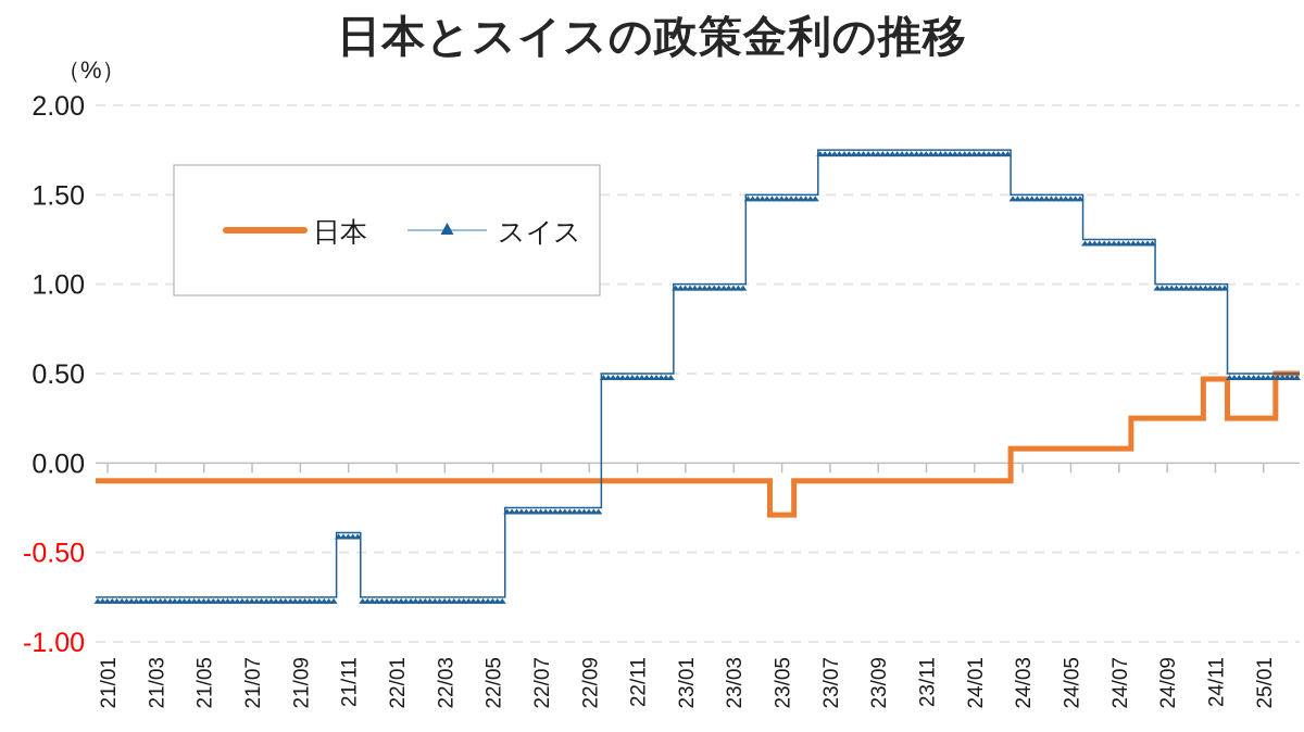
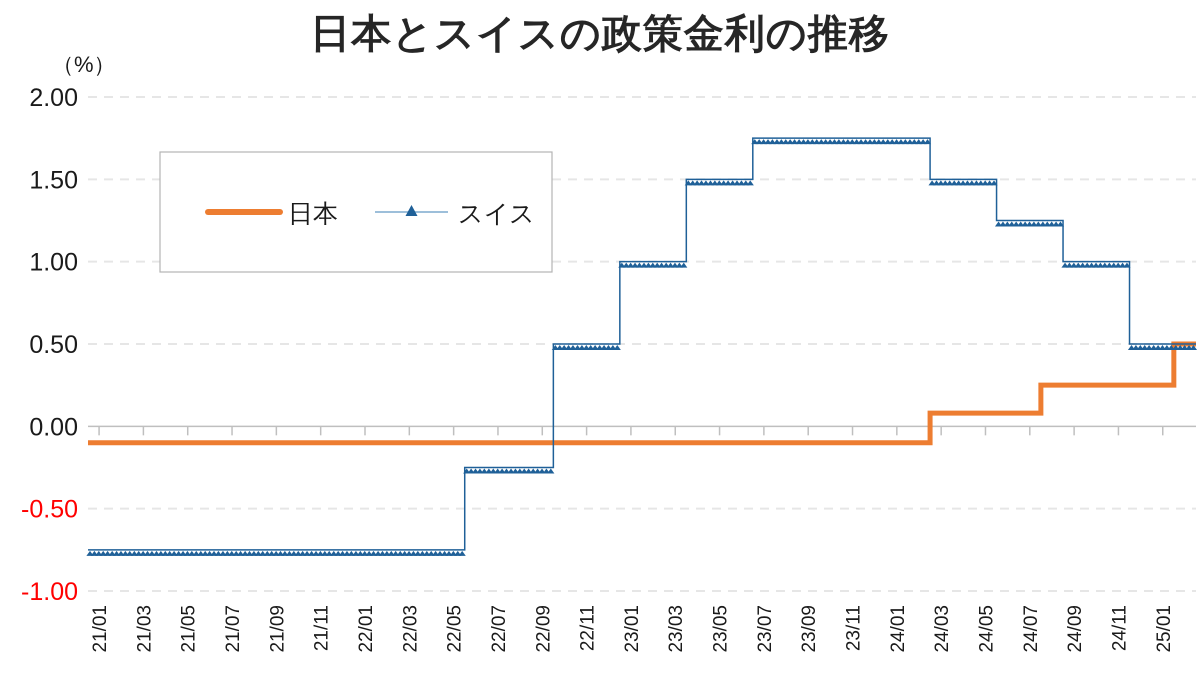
スイス/21/11: -0.39 -> -0.75
日本/23/05: -0.29 -> -0.10
日本/24/11: 0.47 -> 0.25
